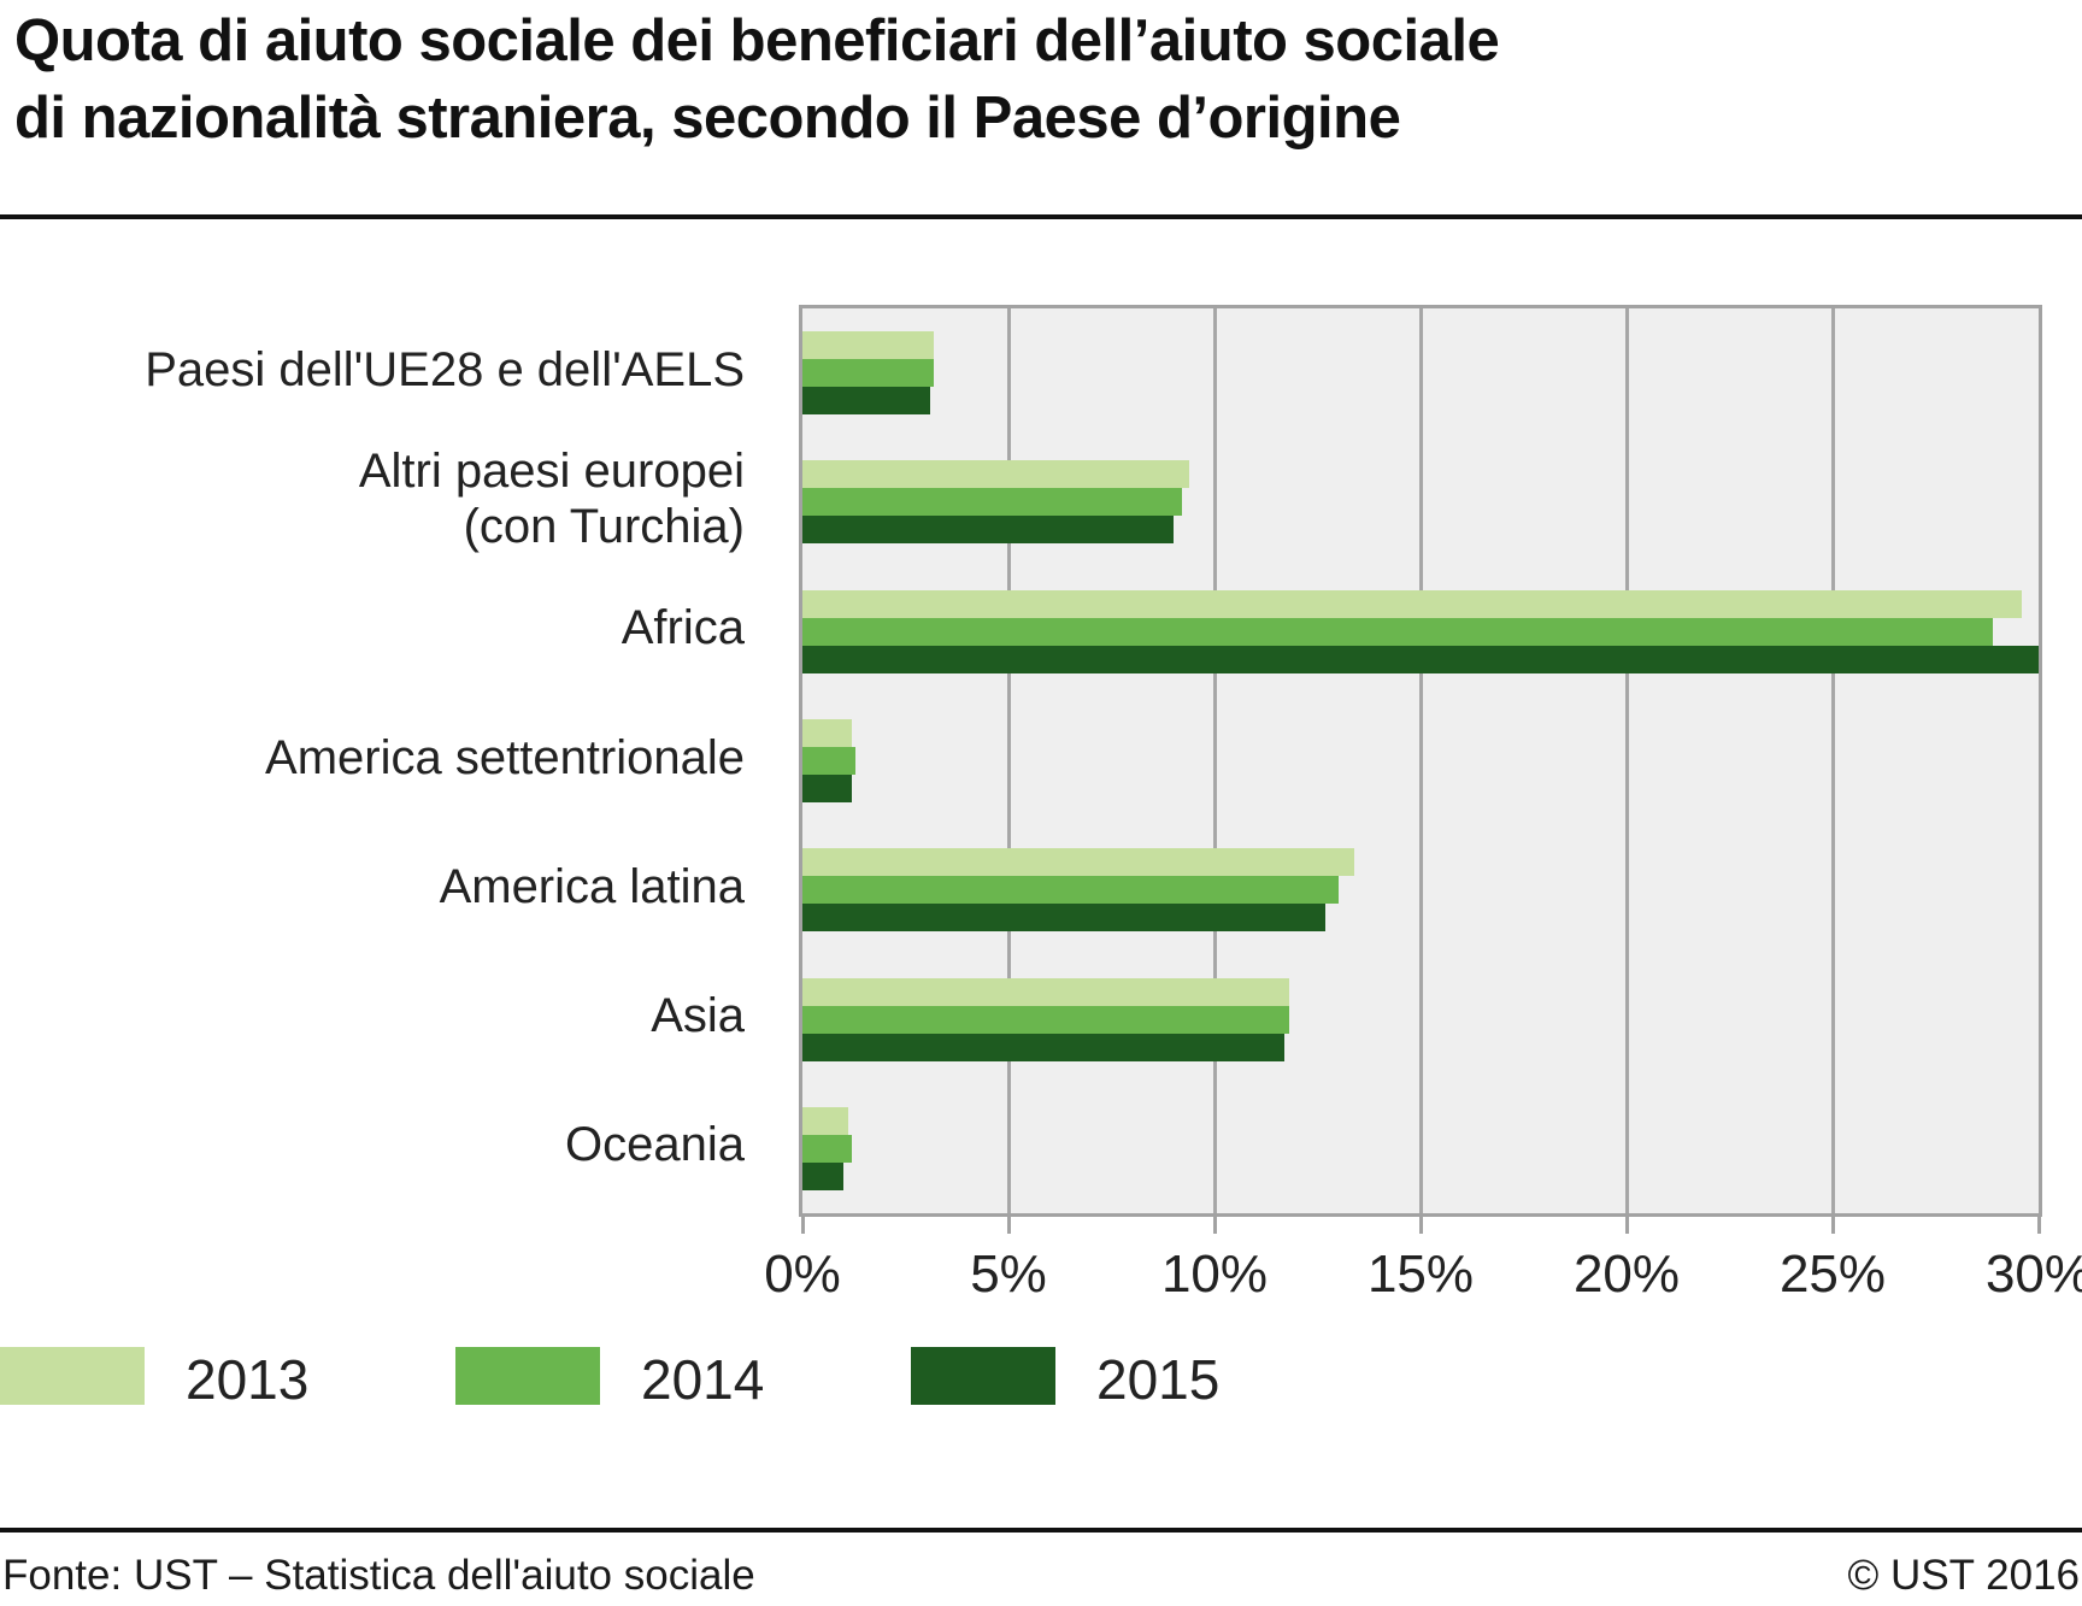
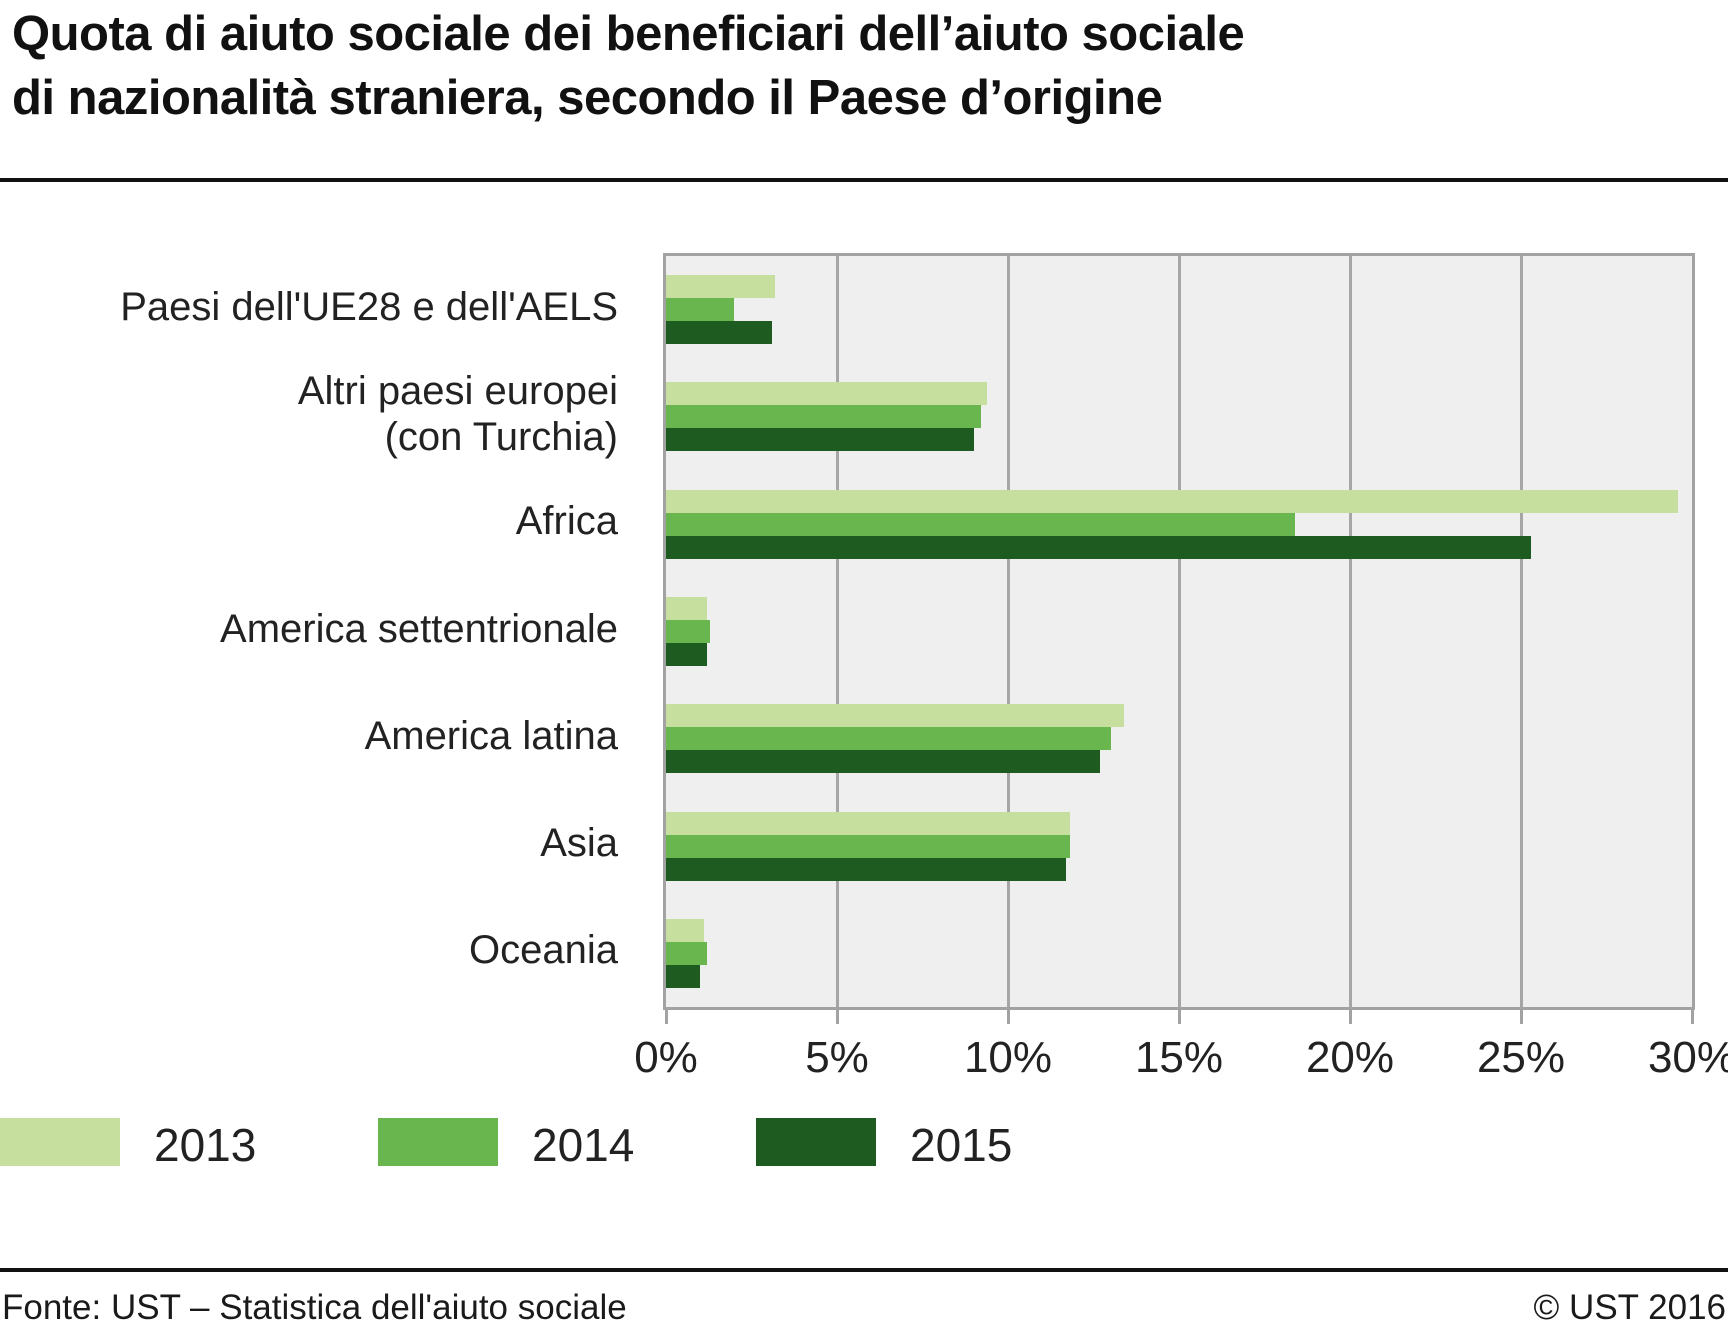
2014/Paesi dell'UE28 e dell'AELS: 3.2% -> 2.0%
2014/Africa: 28.9% -> 18.4%
2015/Africa: 30.0% -> 25.3%
